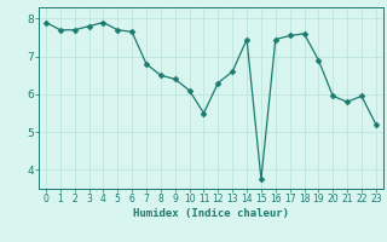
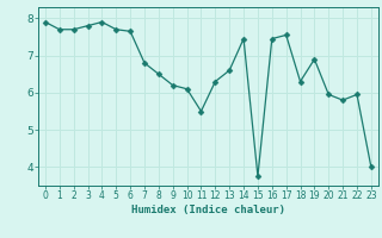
9: 6.40 -> 6.20
18: 7.60 -> 6.30
23: 5.20 -> 4.00
